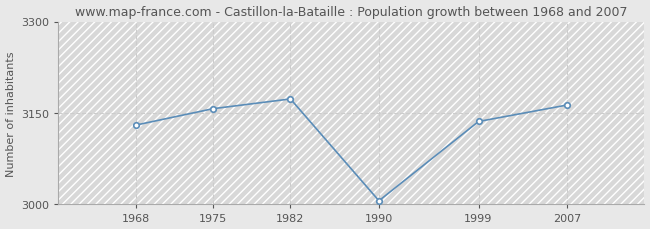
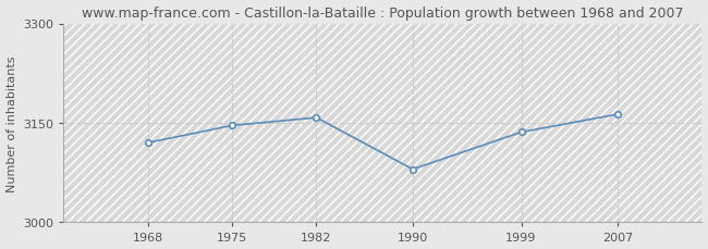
1968: 3130 -> 3120
1975: 3157 -> 3146
1982: 3173 -> 3158
1990: 3006 -> 3080
